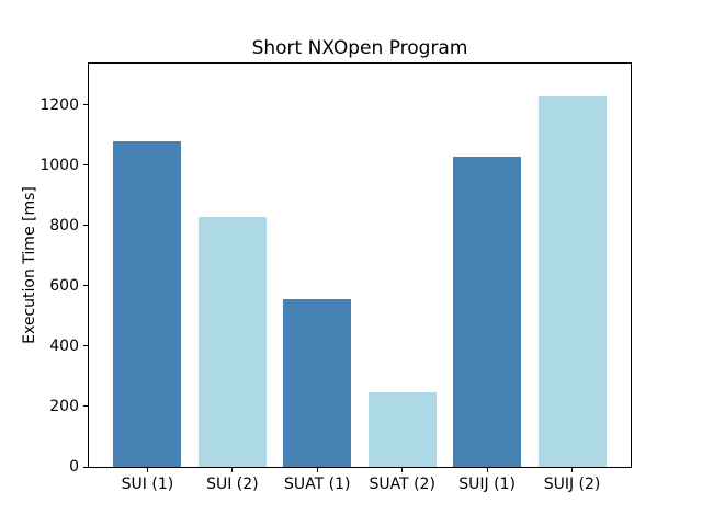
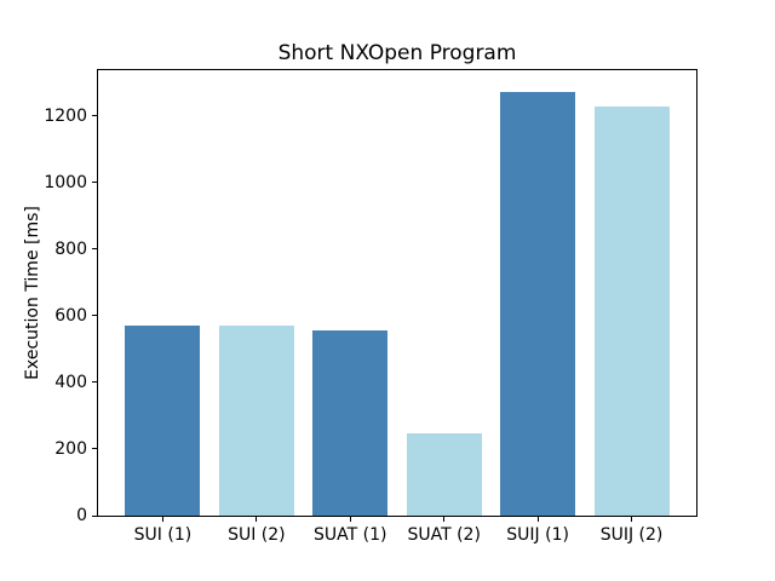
SUI (1): 1080 -> 570
SUI (2): 830 -> 570
SUIJ (1): 1030 -> 1270
